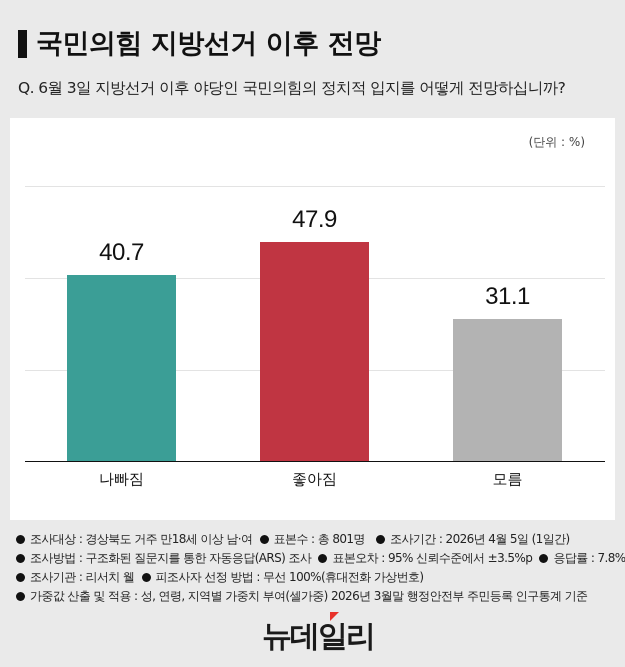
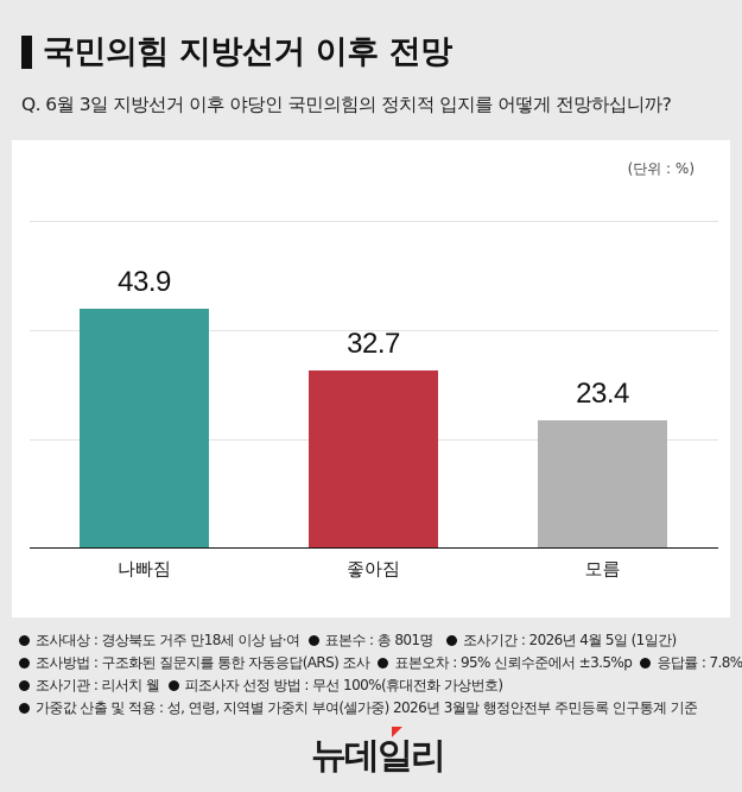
나빠짐: 40.7 -> 43.9
좋아짐: 47.9 -> 32.7
모름: 31.1 -> 23.4
